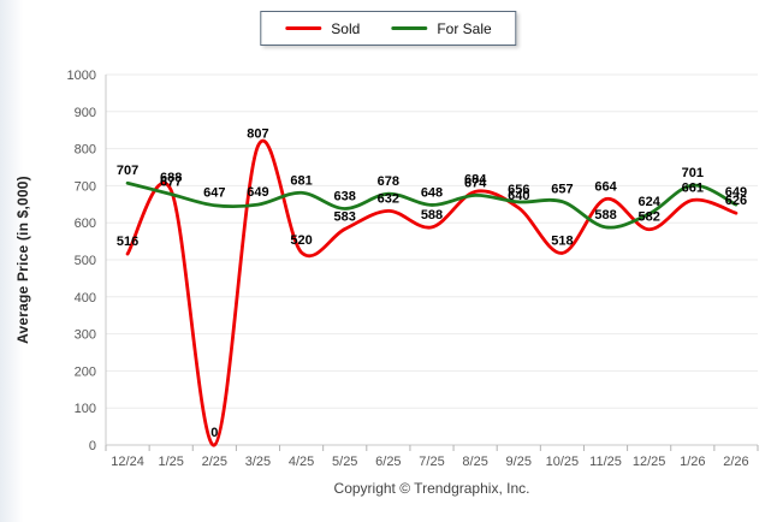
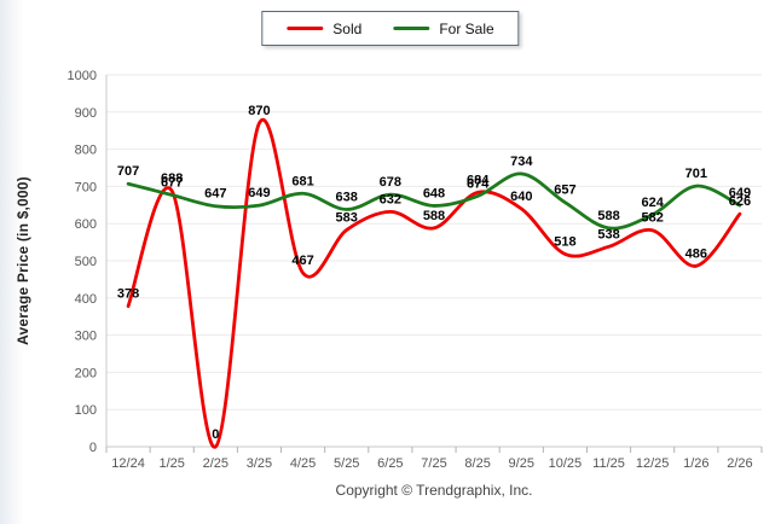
Sold/12/24: 516 -> 378
Sold/3/25: 807 -> 870
Sold/4/25: 520 -> 467
For Sale/9/25: 656 -> 734
Sold/11/25: 664 -> 538
Sold/1/26: 661 -> 486
